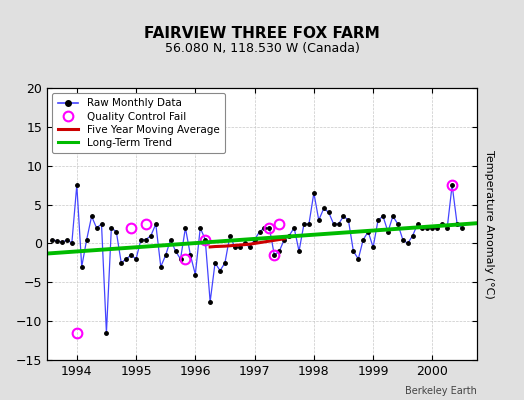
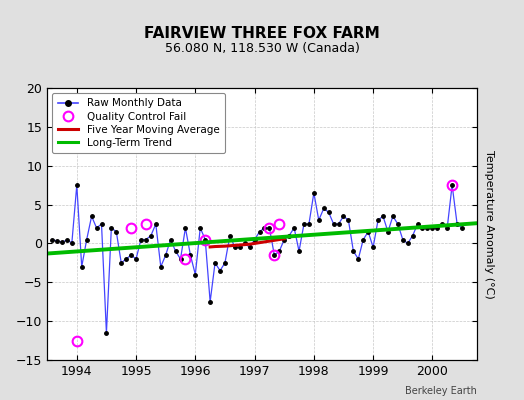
Quality Control Fail/1994: -11.5 -> -12.6
